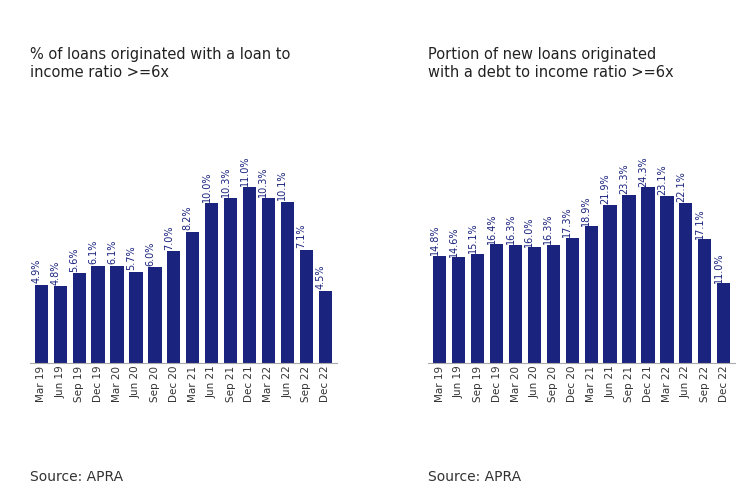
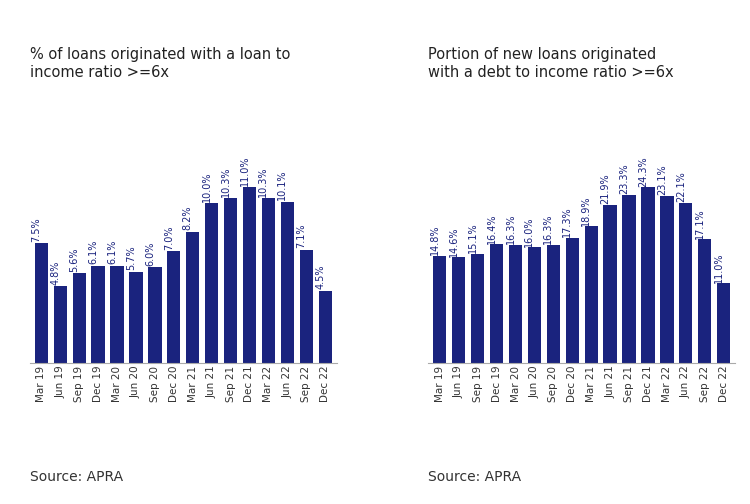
% of loans originated with a loan to income ratio >=6x/Mar 19: 4.9% -> 7.5%
